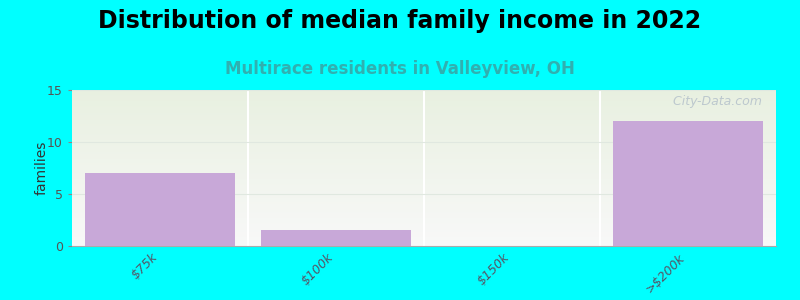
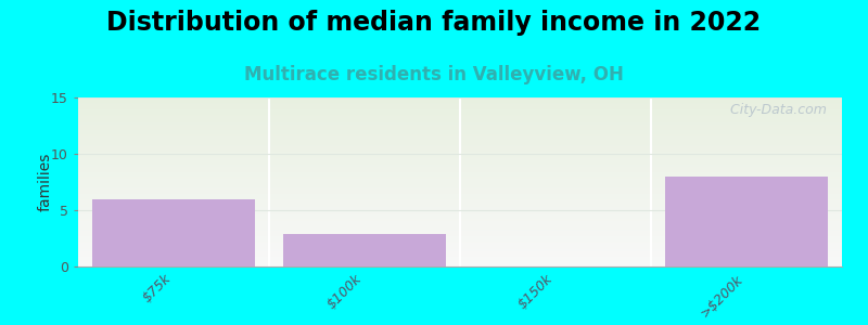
$75k: 7.0 -> 6.0
$100k: 1.5 -> 2.9
>$200k: 12.0 -> 8.0
